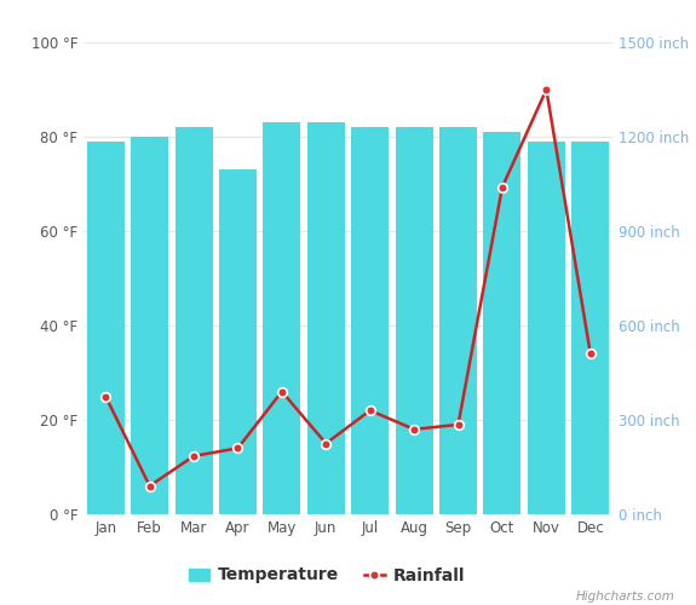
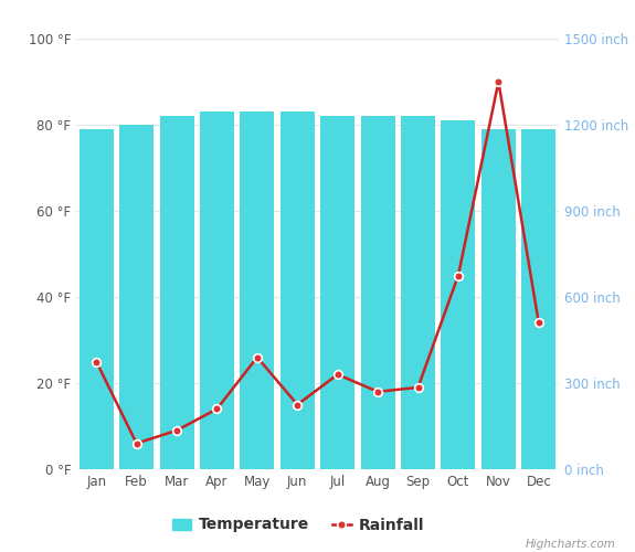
Rainfall/Mar: 185 inch -> 135 inch
Temperature/Apr: 73 °F -> 83 °F
Rainfall/Oct: 1040 inch -> 675 inch
